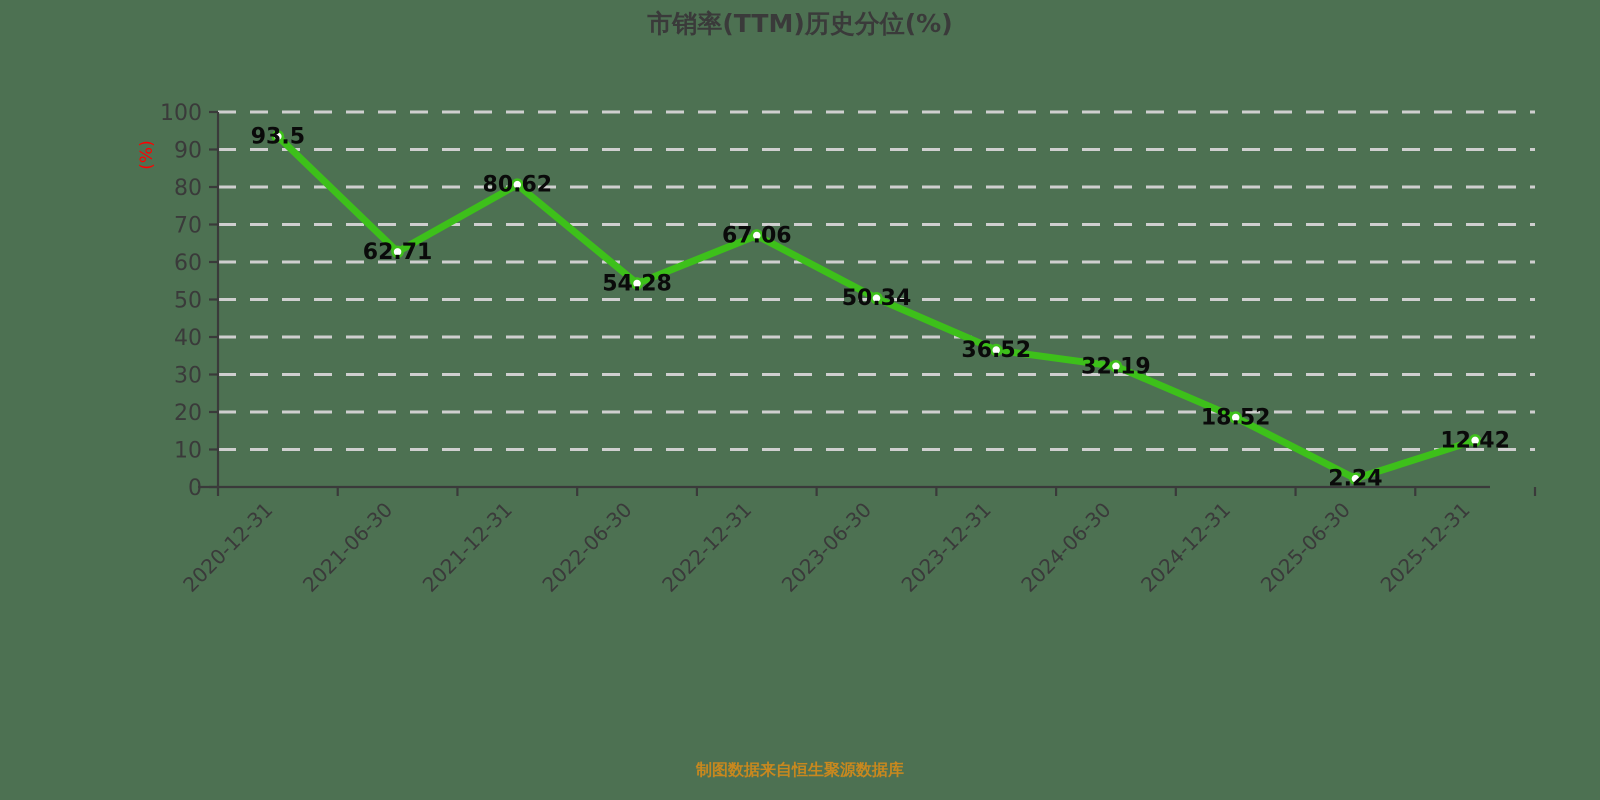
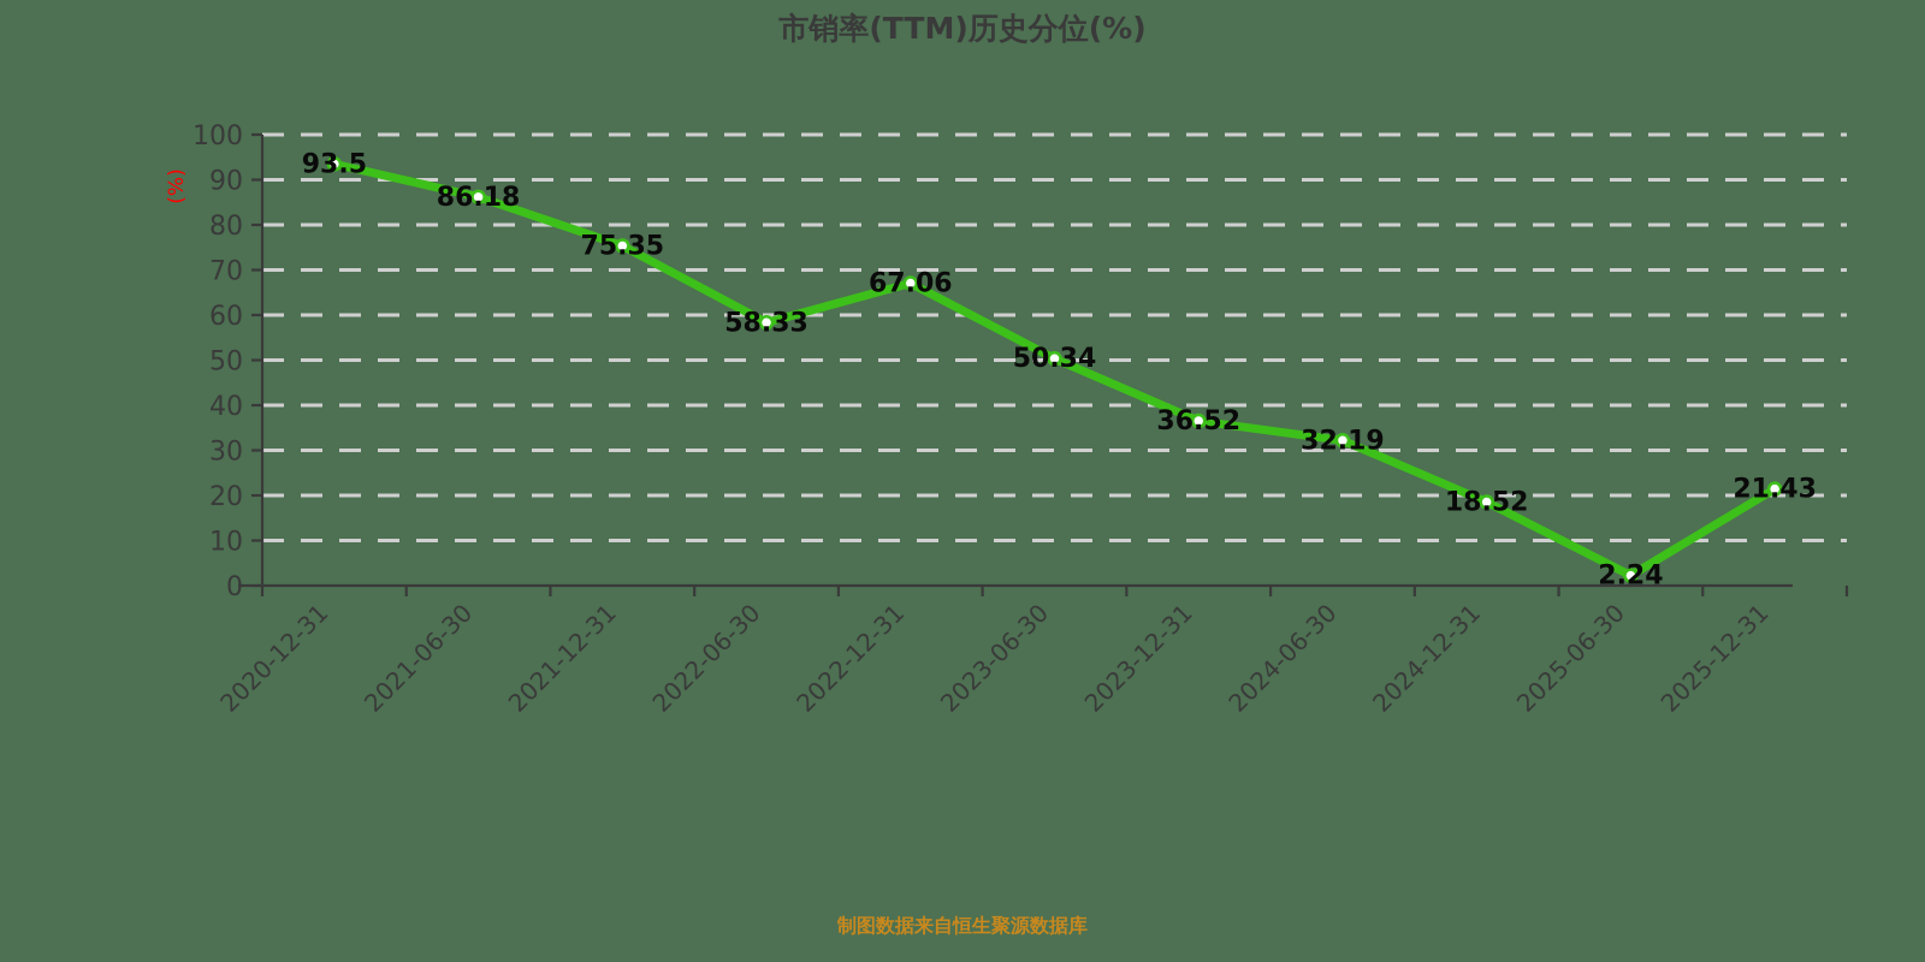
2021-06-30: 62.71 -> 86.18
2021-12-31: 80.62 -> 75.35
2022-06-30: 54.28 -> 58.33
2025-12-31: 12.42 -> 21.43
